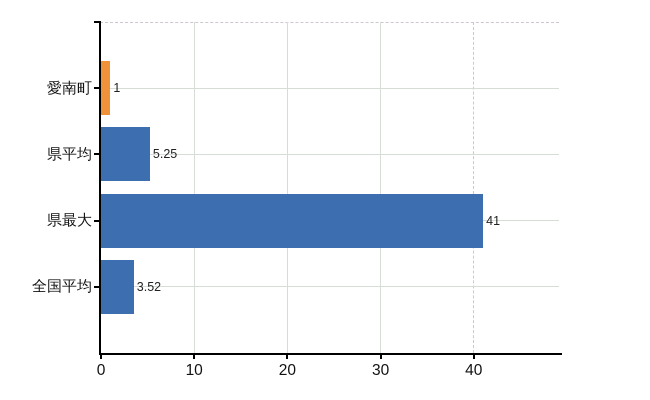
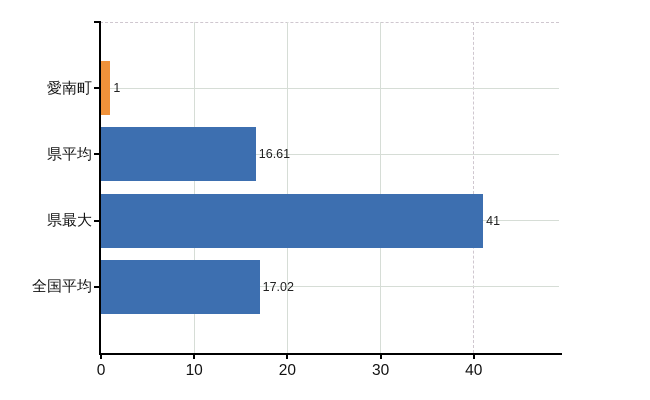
県平均: 5.25 -> 16.61
全国平均: 3.52 -> 17.02
